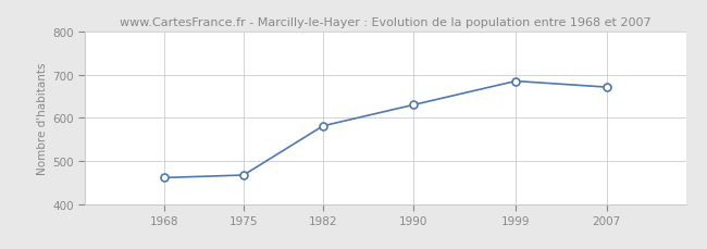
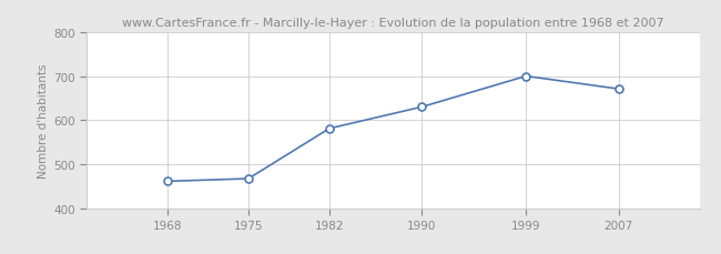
1999: 685 -> 700
